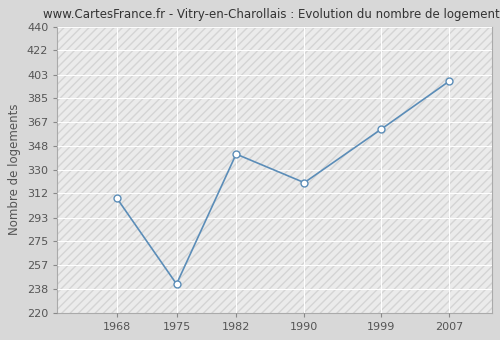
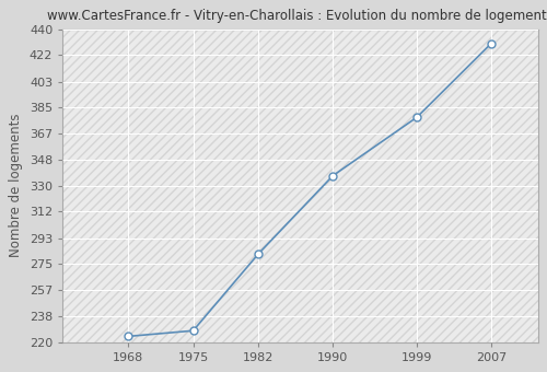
1968: 308 -> 224
1975: 242 -> 228
1982: 342 -> 282
1990: 320 -> 337
1999: 361 -> 378
2007: 398 -> 430
